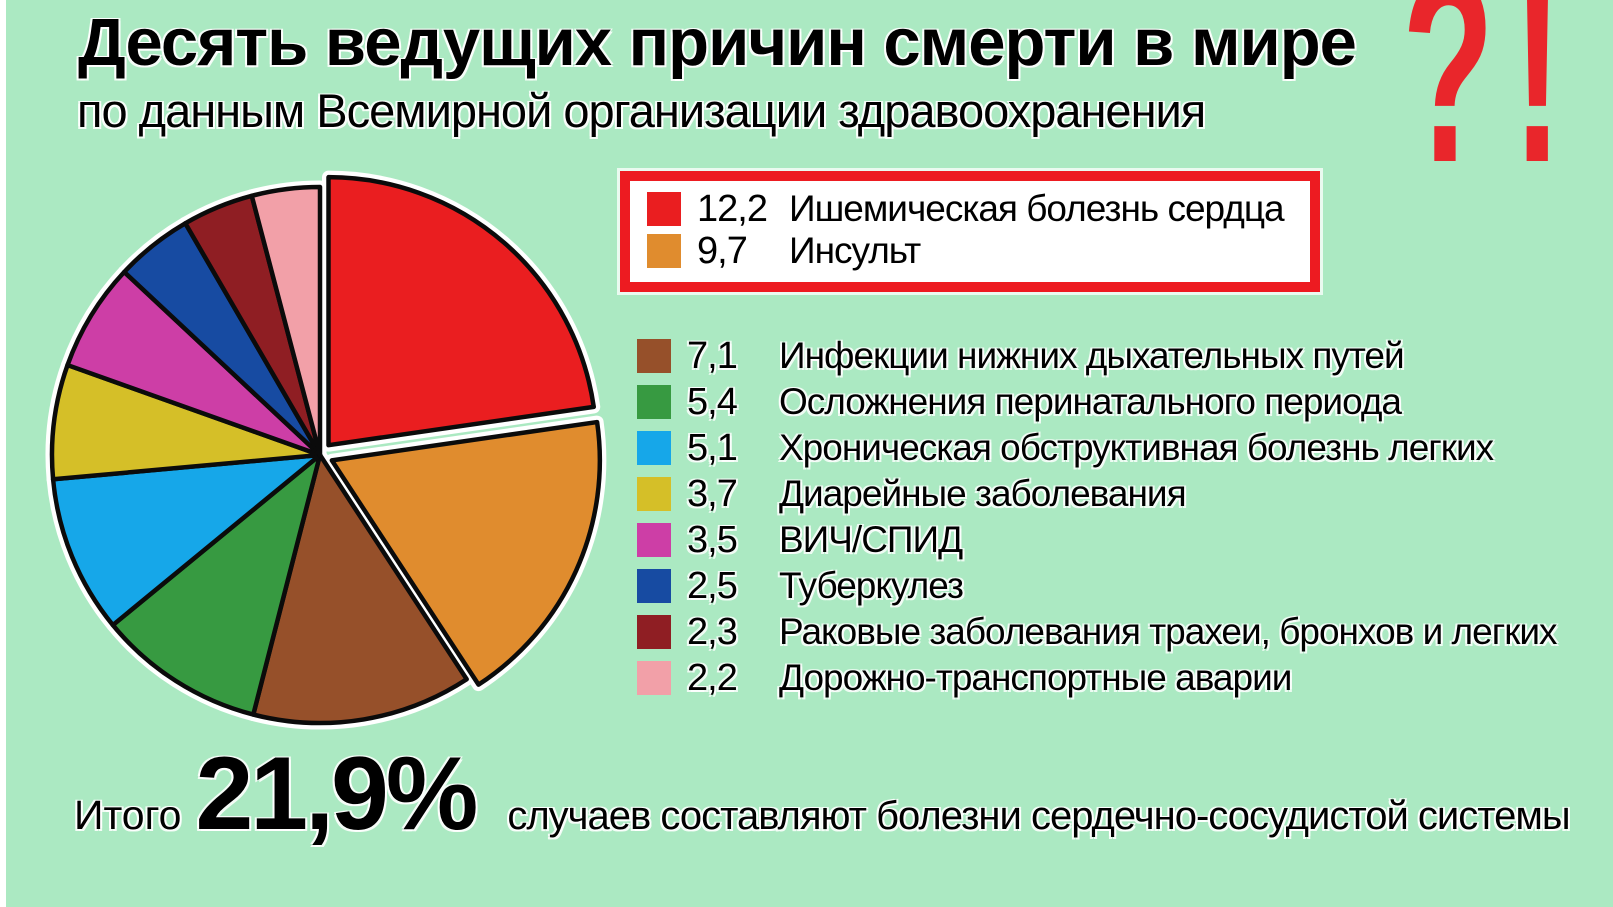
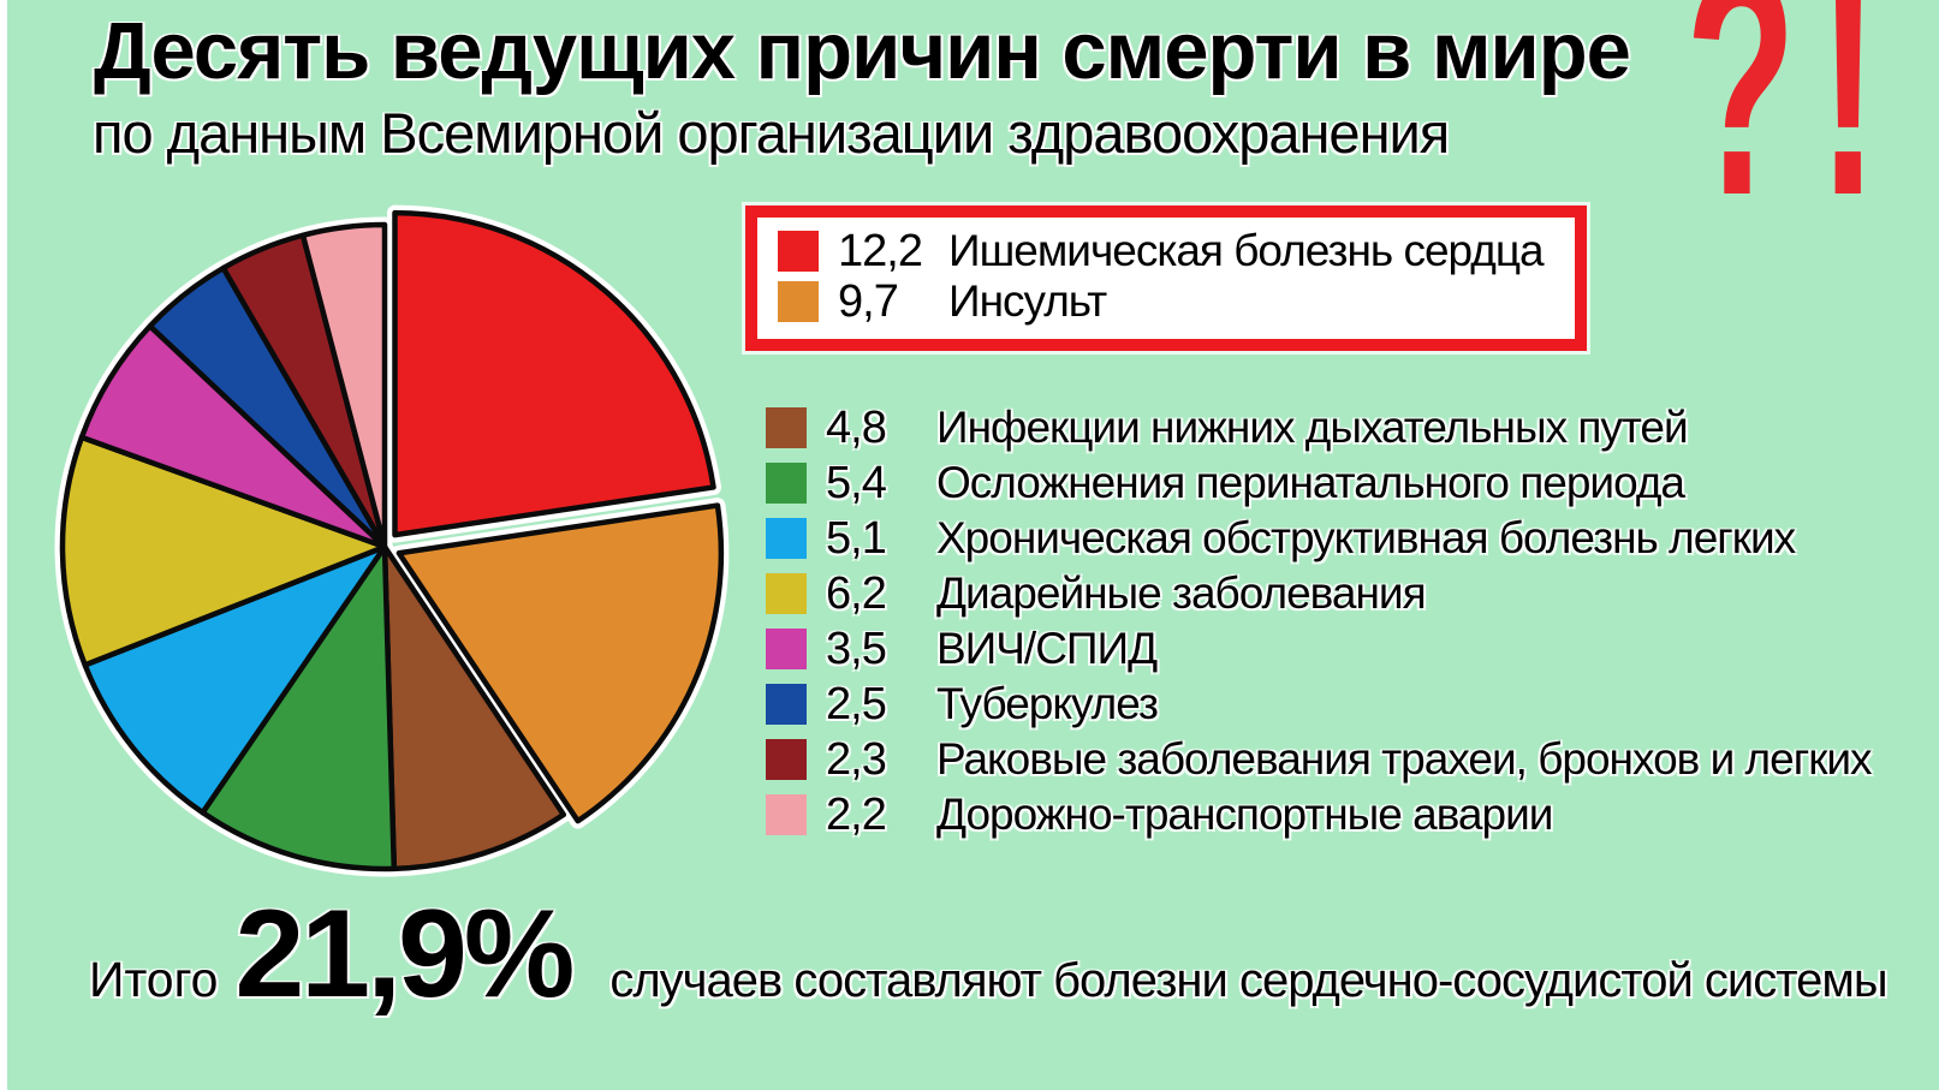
Инфекции нижних дыхательных путей: 7,1 -> 4,8
Диарейные заболевания: 3,7 -> 6,2
